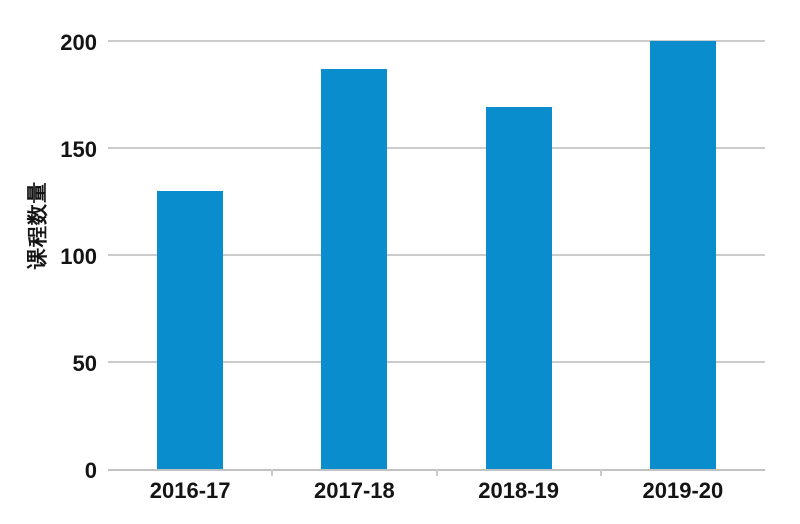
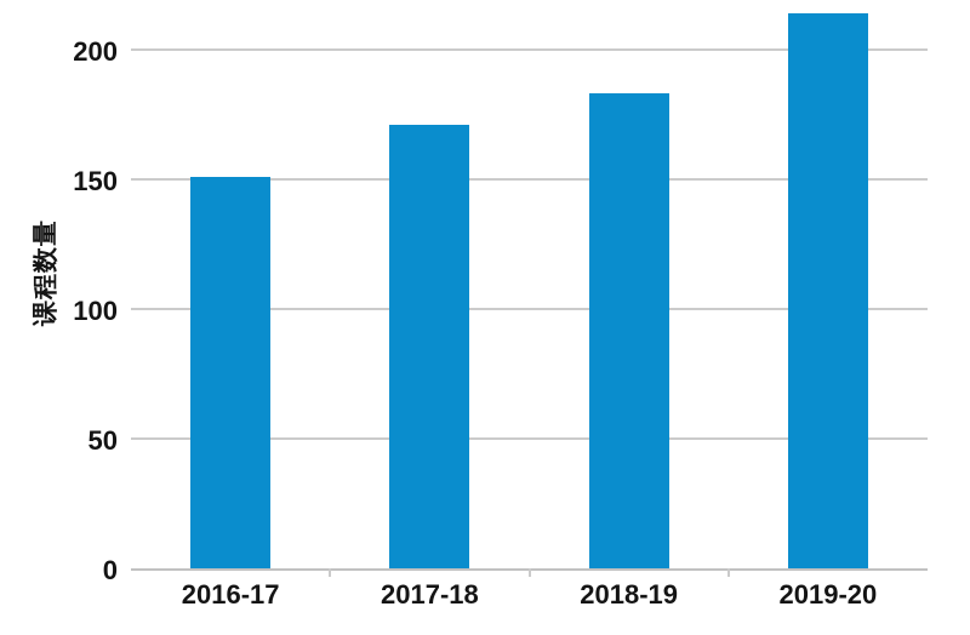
2016-17: 130 -> 151
2017-18: 187 -> 171
2018-19: 169 -> 183
2019-20: 200 -> 214
